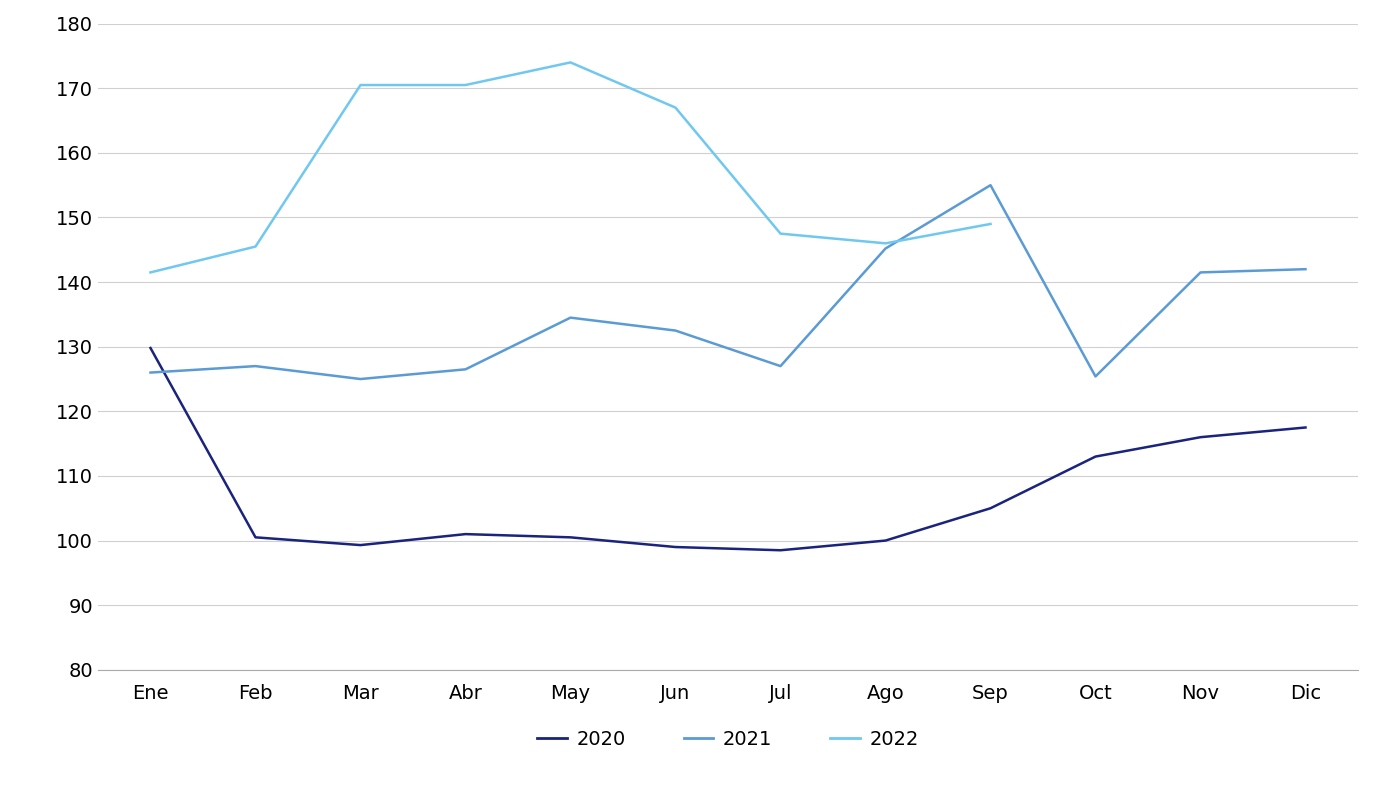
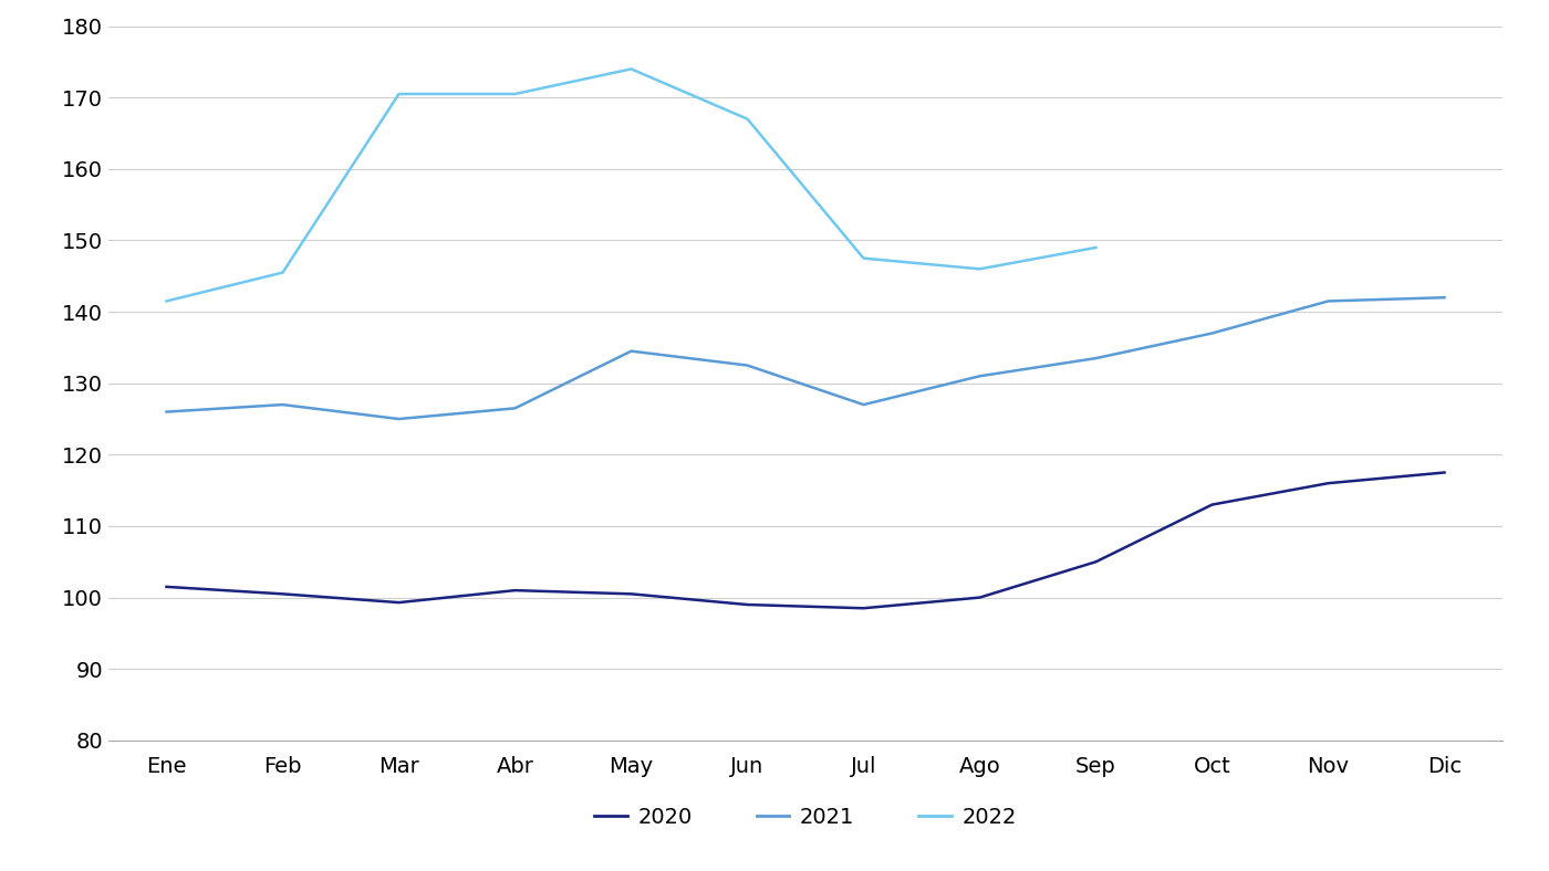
2020/Ene: 129.8 -> 101.5
2021/Ago: 145.2 -> 131.0
2021/Sep: 155.0 -> 133.5
2021/Oct: 125.4 -> 137.0
